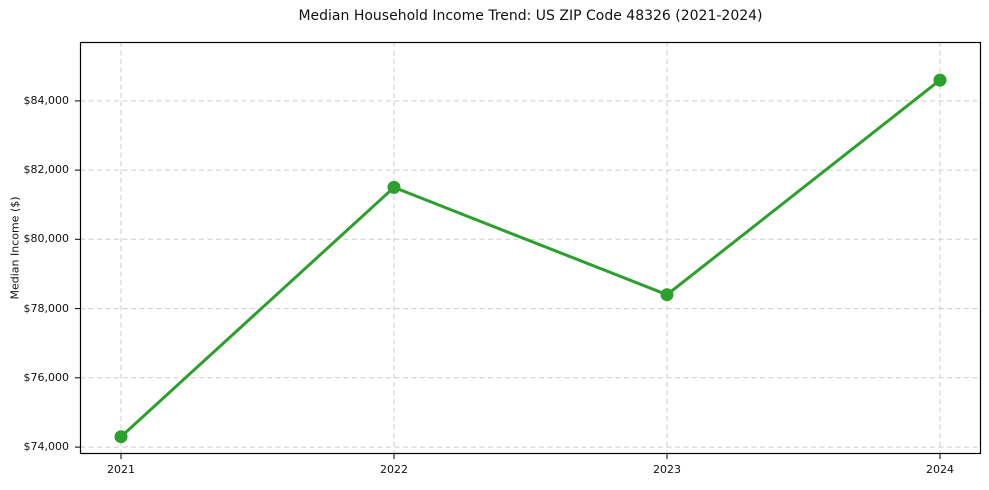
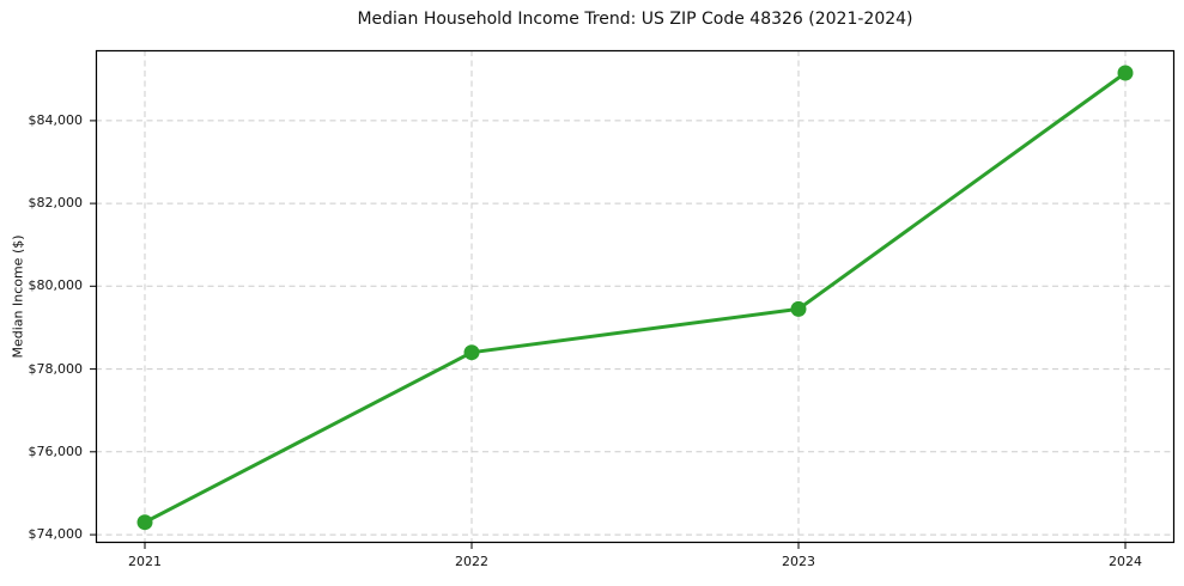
2022: $81500 -> $78400
2023: $78400 -> $79400
2024: $84600 -> $85200
